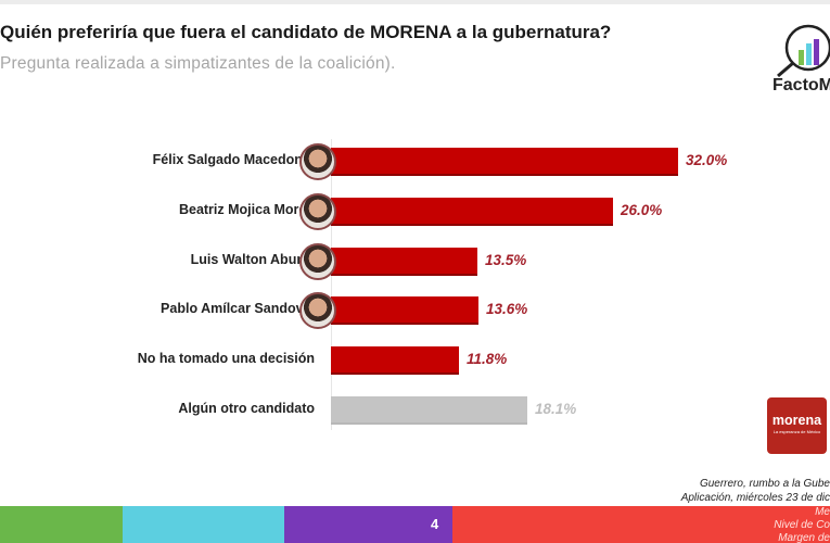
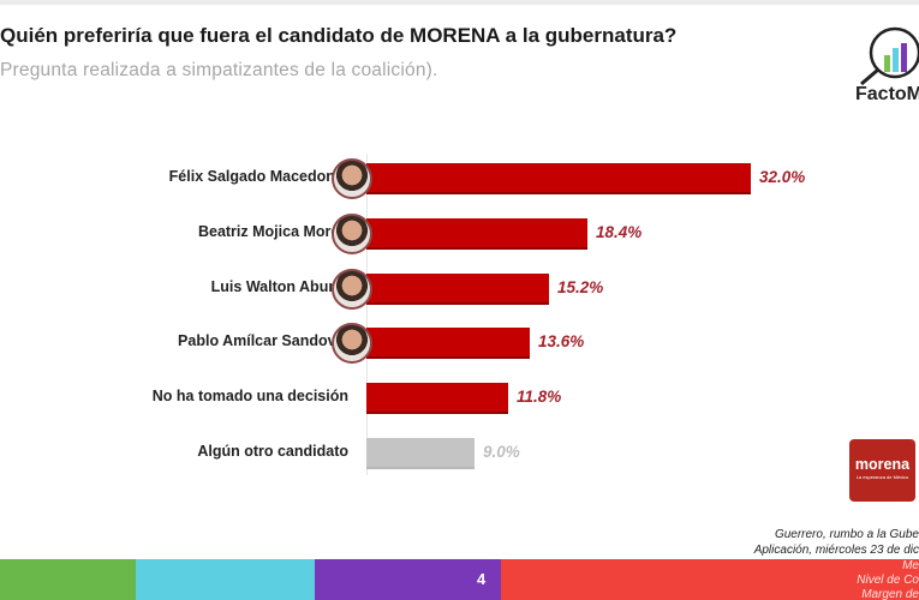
Beatriz Mojica Morga: 26.0% -> 18.4%
Luis Walton Aburto: 13.5% -> 15.2%
Algún otro candidato: 18.1% -> 9.0%
